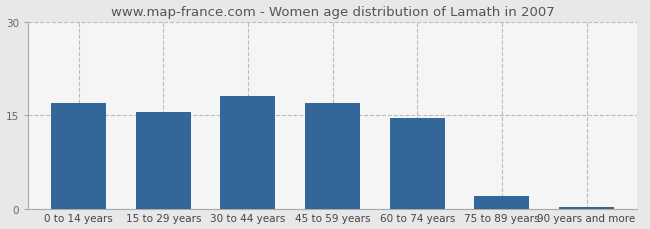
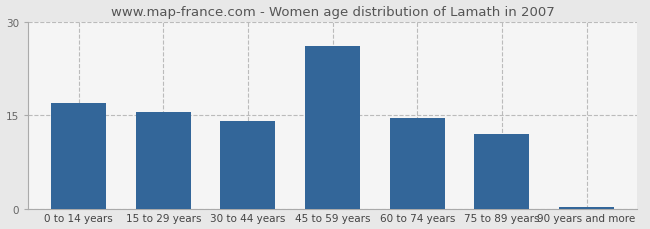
30 to 44 years: 18.0 -> 14.0
45 to 59 years: 17.0 -> 26.0
75 to 89 years: 2.0 -> 12.0
